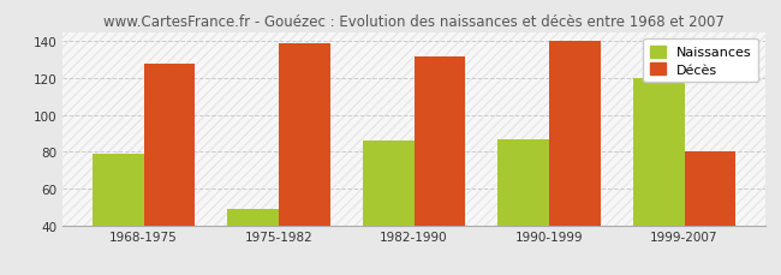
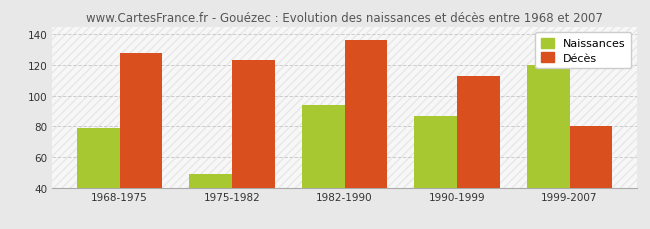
Décès/1975-1982: 139 -> 123
Naissances/1982-1990: 86 -> 94
Décès/1982-1990: 132 -> 136
Décès/1990-1999: 140 -> 113
